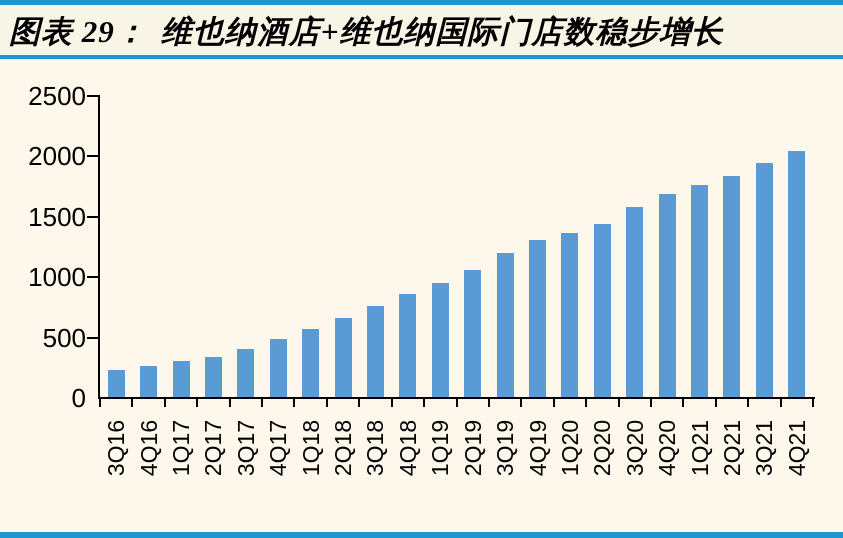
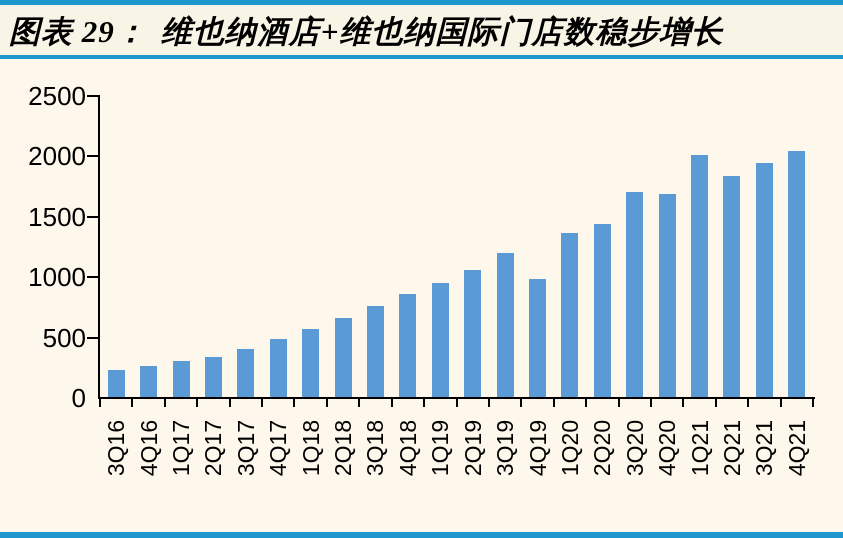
4Q19: 1300 -> 980
3Q20: 1580 -> 1700
1Q21: 1760 -> 2000
